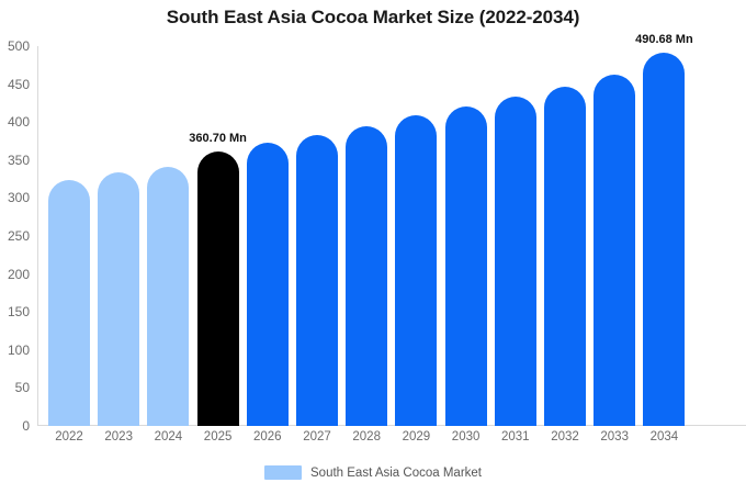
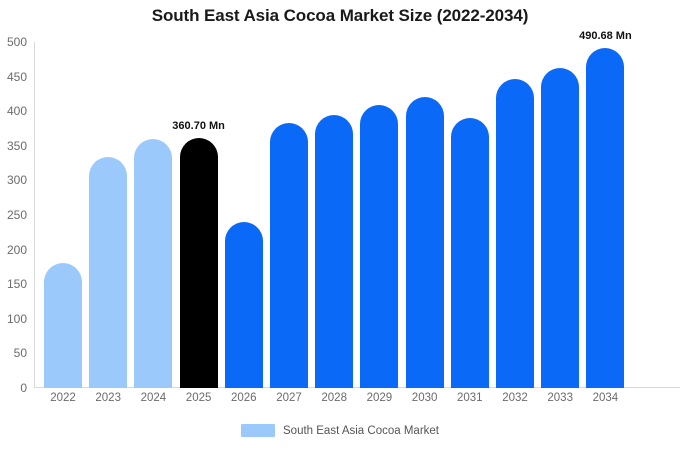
2022: 320 -> 180
2024: 340 -> 360
2026: 370 -> 240
2031: 430 -> 390
